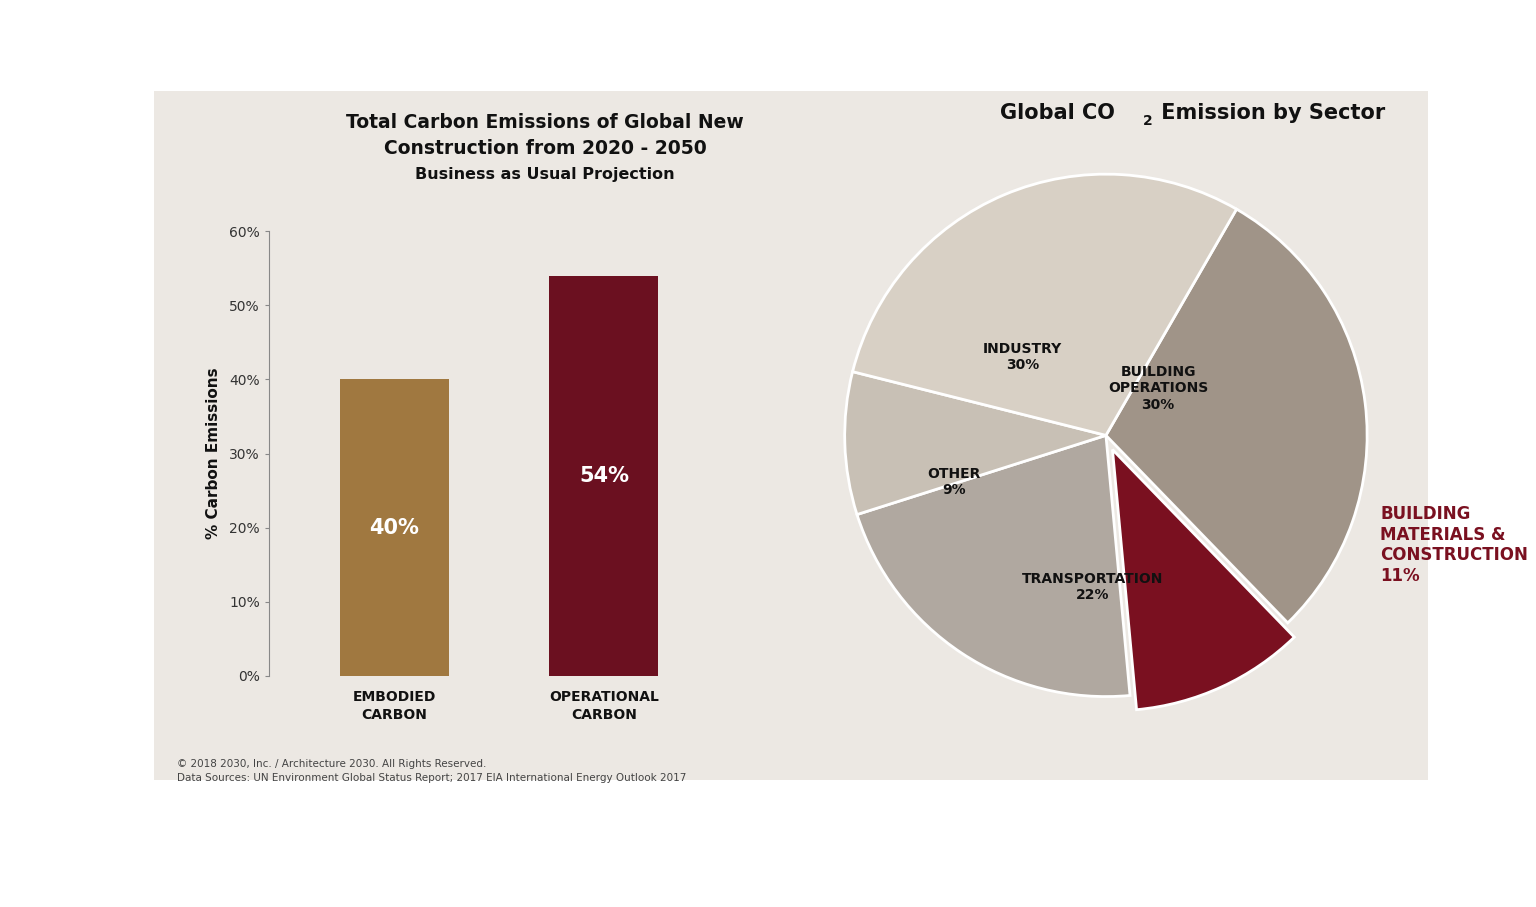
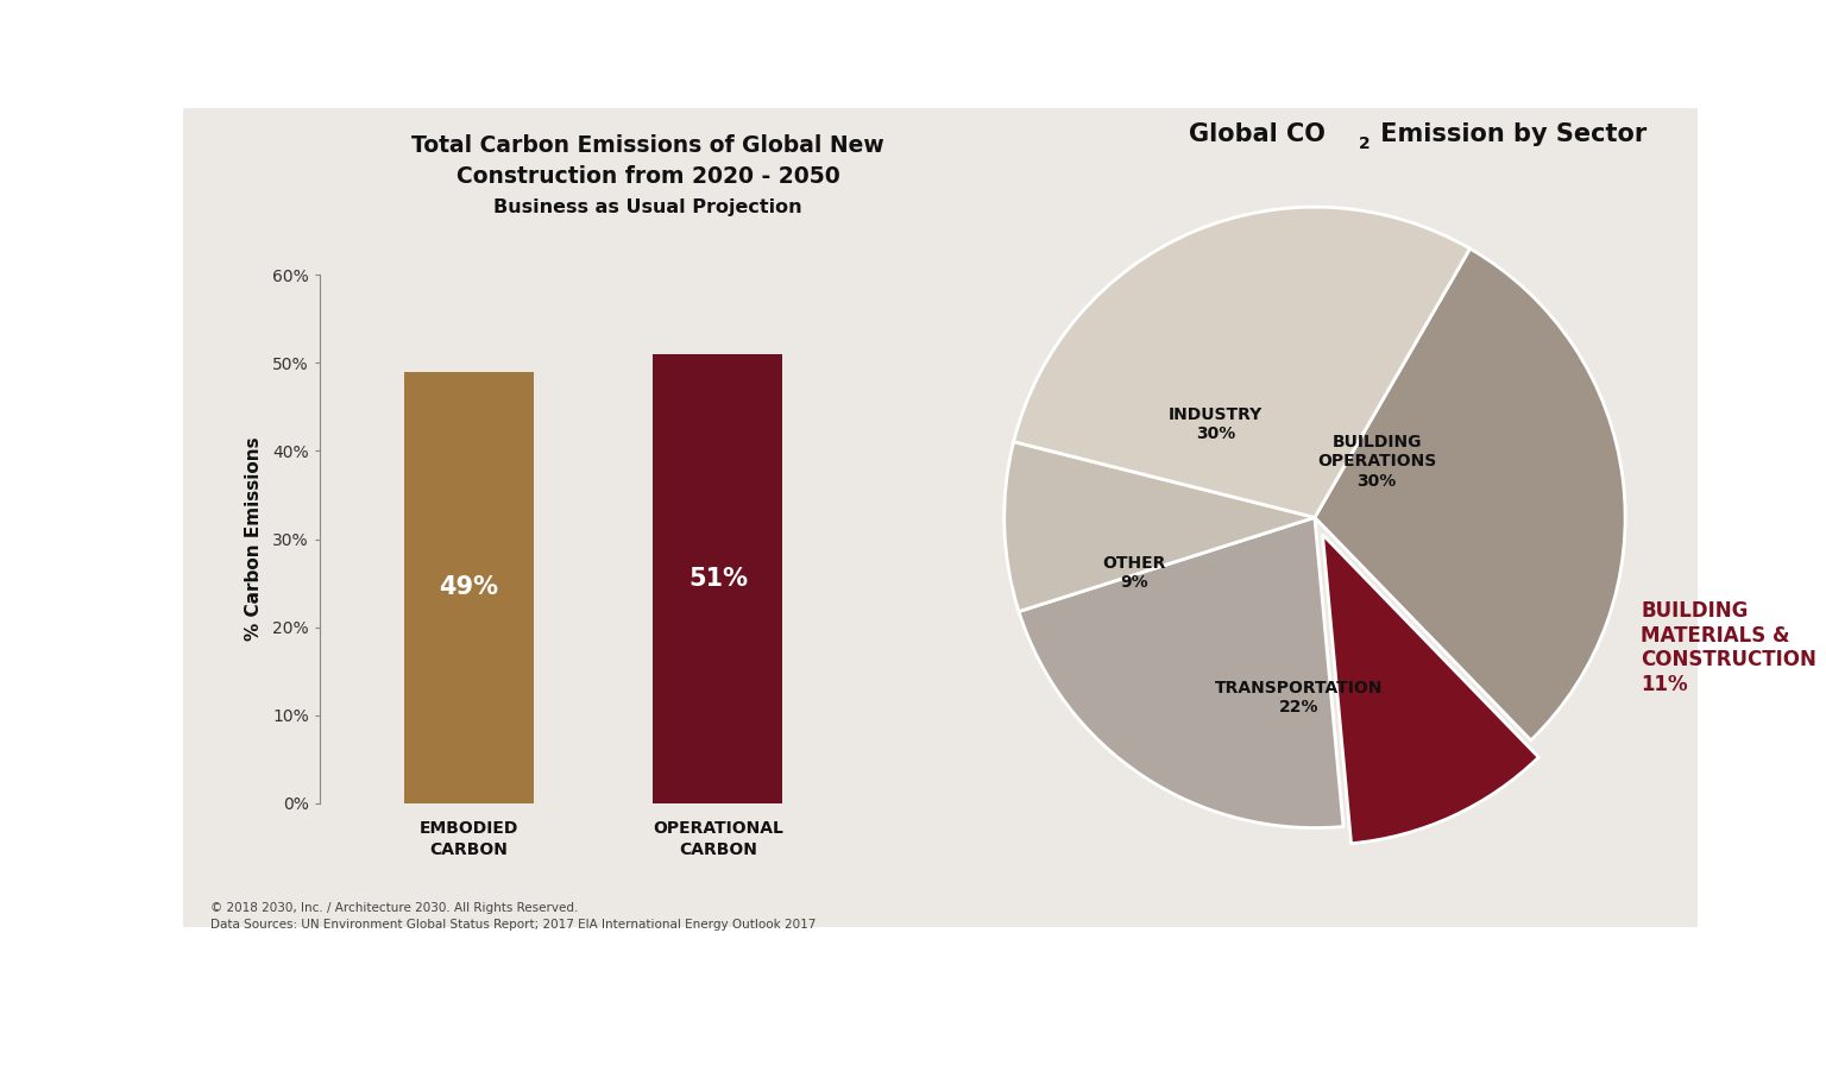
EMBODIED CARBON: 40% -> 49%
OPERATIONAL CARBON: 54% -> 51%
